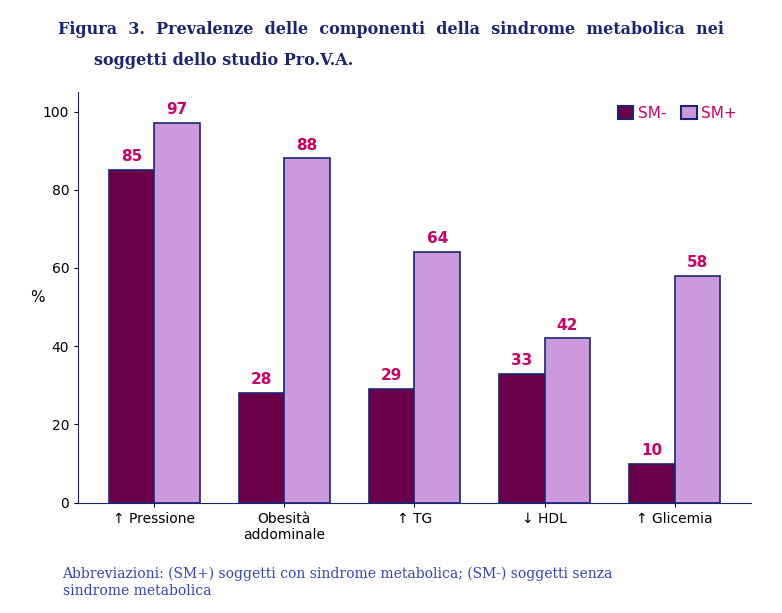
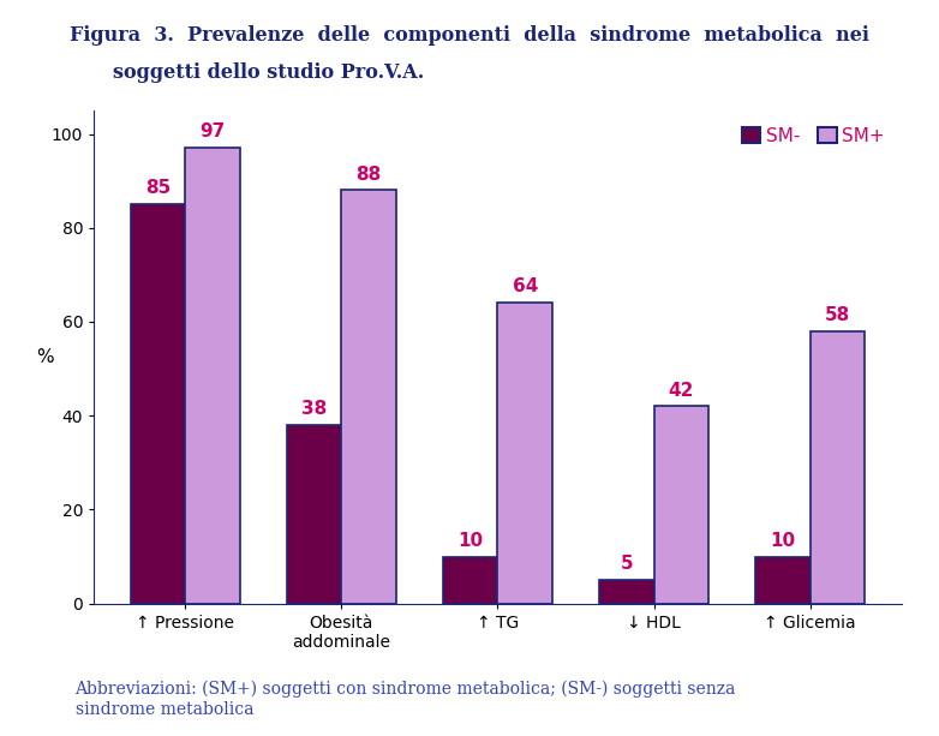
SM-/Obesità addominale: 28 -> 38
SM-/↑ TG: 29 -> 10
SM-/↓ HDL: 33 -> 5
